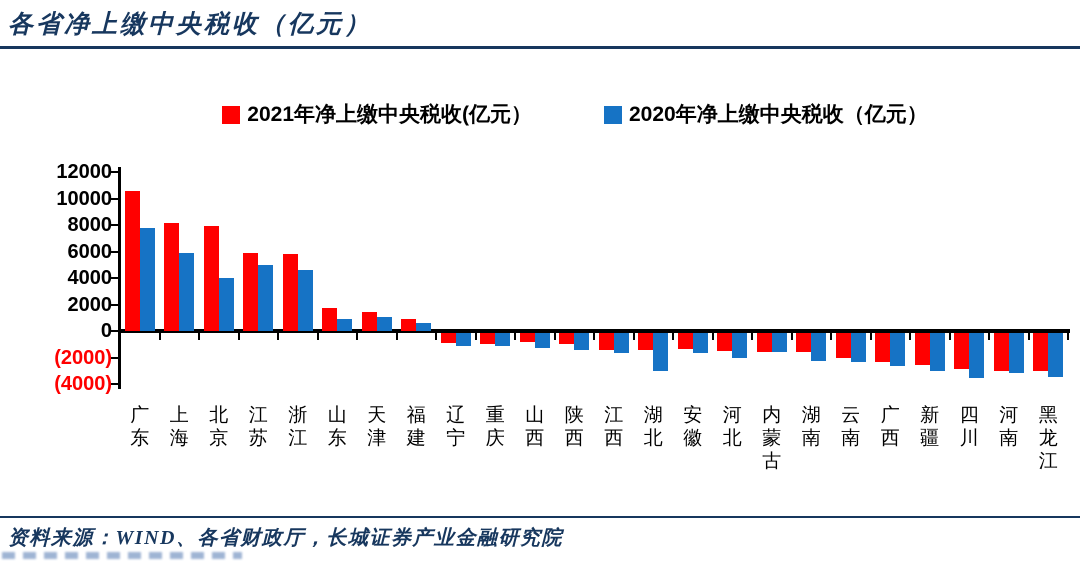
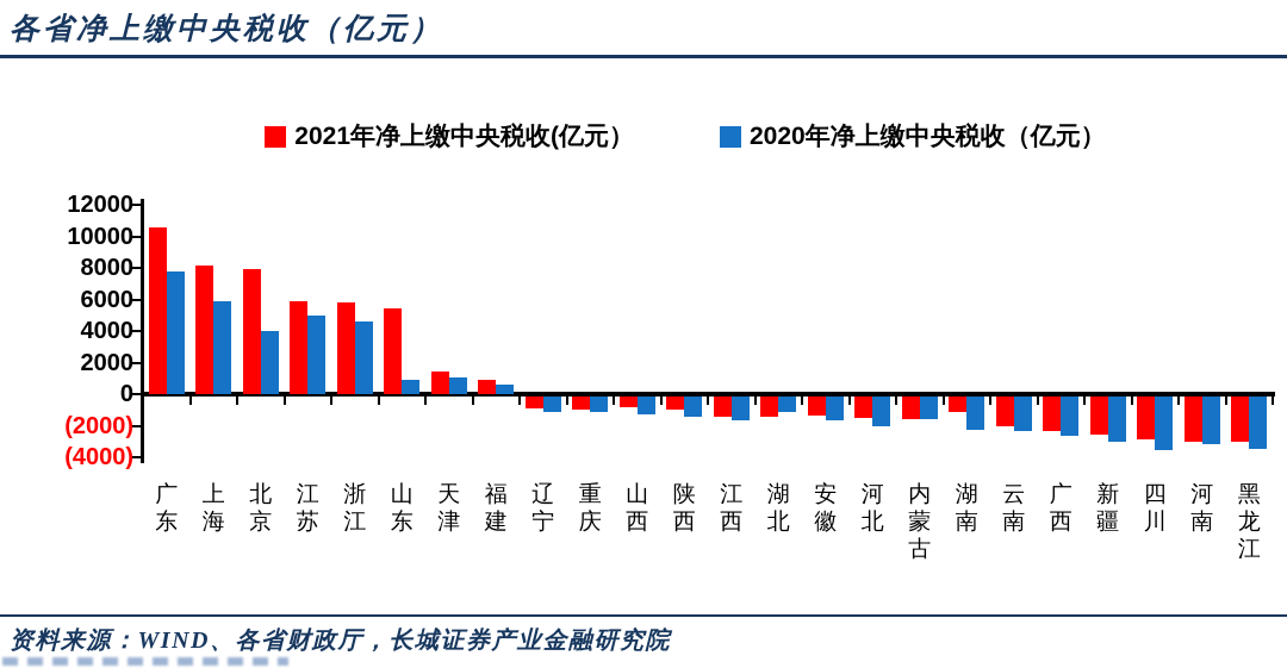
2021年净上缴中央税收(亿元）/山东: 1800 -> 5400
2020年净上缴中央税收（亿元）/湖北: -3000 -> -1100
2021年净上缴中央税收(亿元）/湖南: -1600 -> -1100
